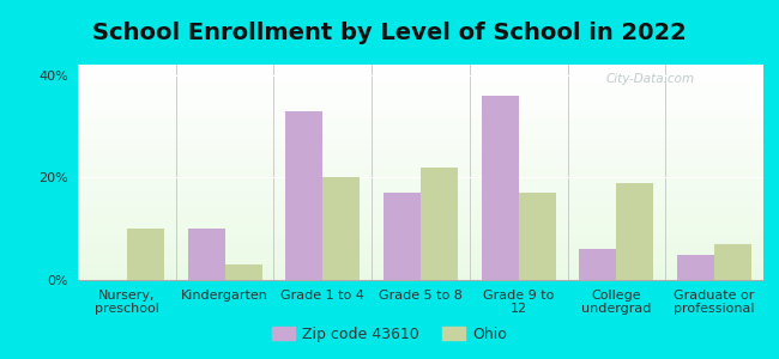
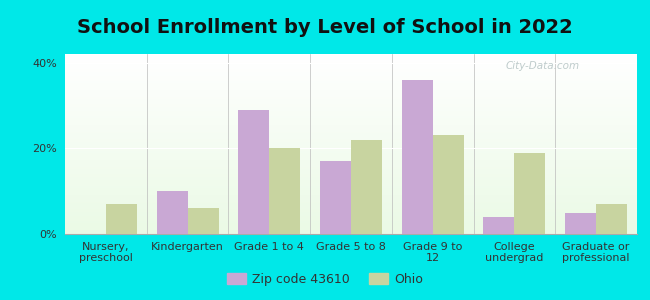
Ohio/Nursery, preschool: 10% -> 7%
Ohio/Kindergarten: 3% -> 6%
Zip code 43610/Grade 1 to 4: 33% -> 29%
Ohio/Grade 9 to 12: 17% -> 23%
Zip code 43610/College undergrad: 6% -> 4%
